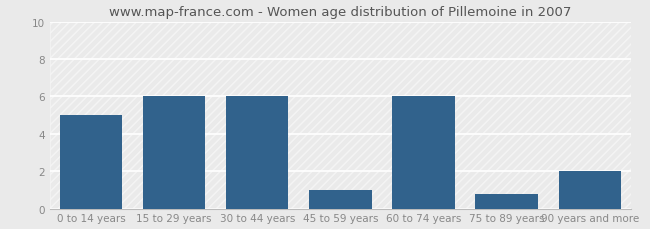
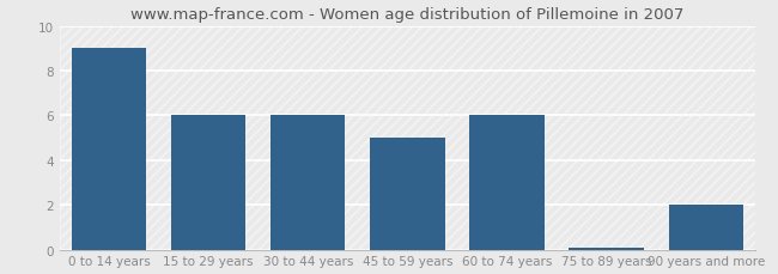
0 to 14 years: 5.0 -> 9.0
45 to 59 years: 1.0 -> 5.0
75 to 89 years: 0.8 -> 0.1
